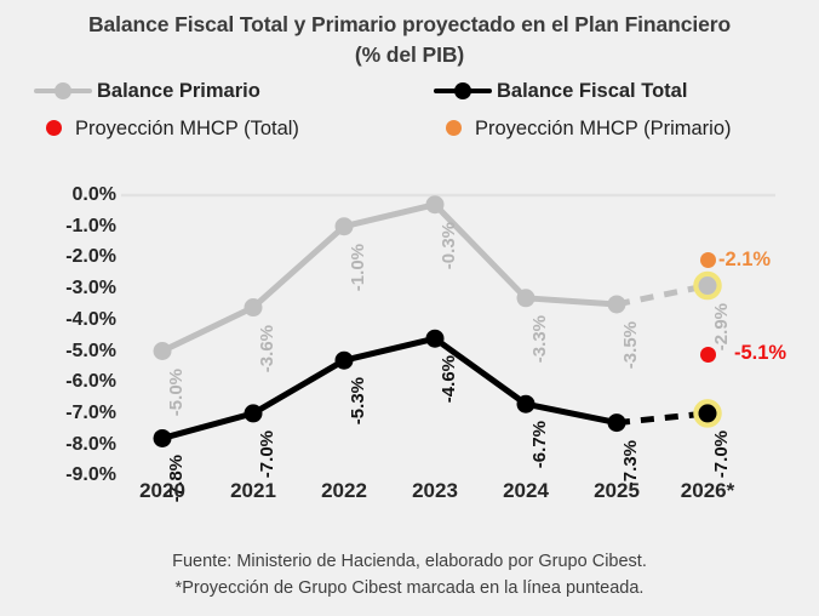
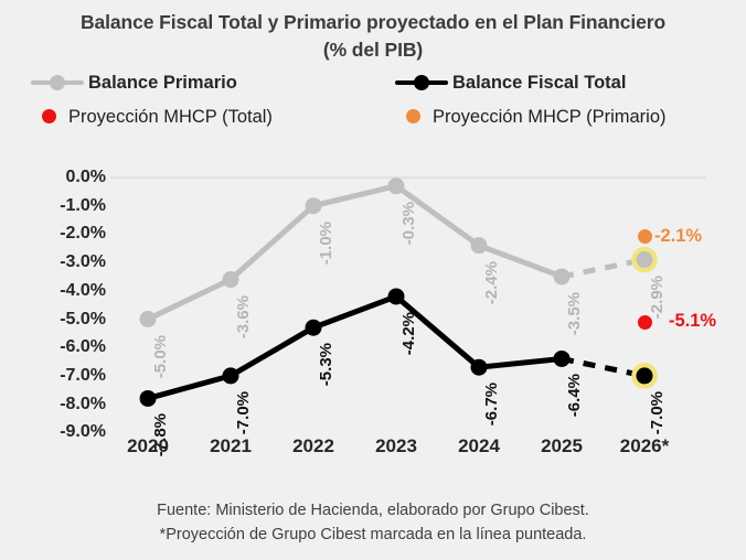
Balance Fiscal Total/2023: -4.6% -> -4.2%
Balance Primario/2024: -3.3% -> -2.4%
Balance Fiscal Total/2025: -7.3% -> -6.4%
